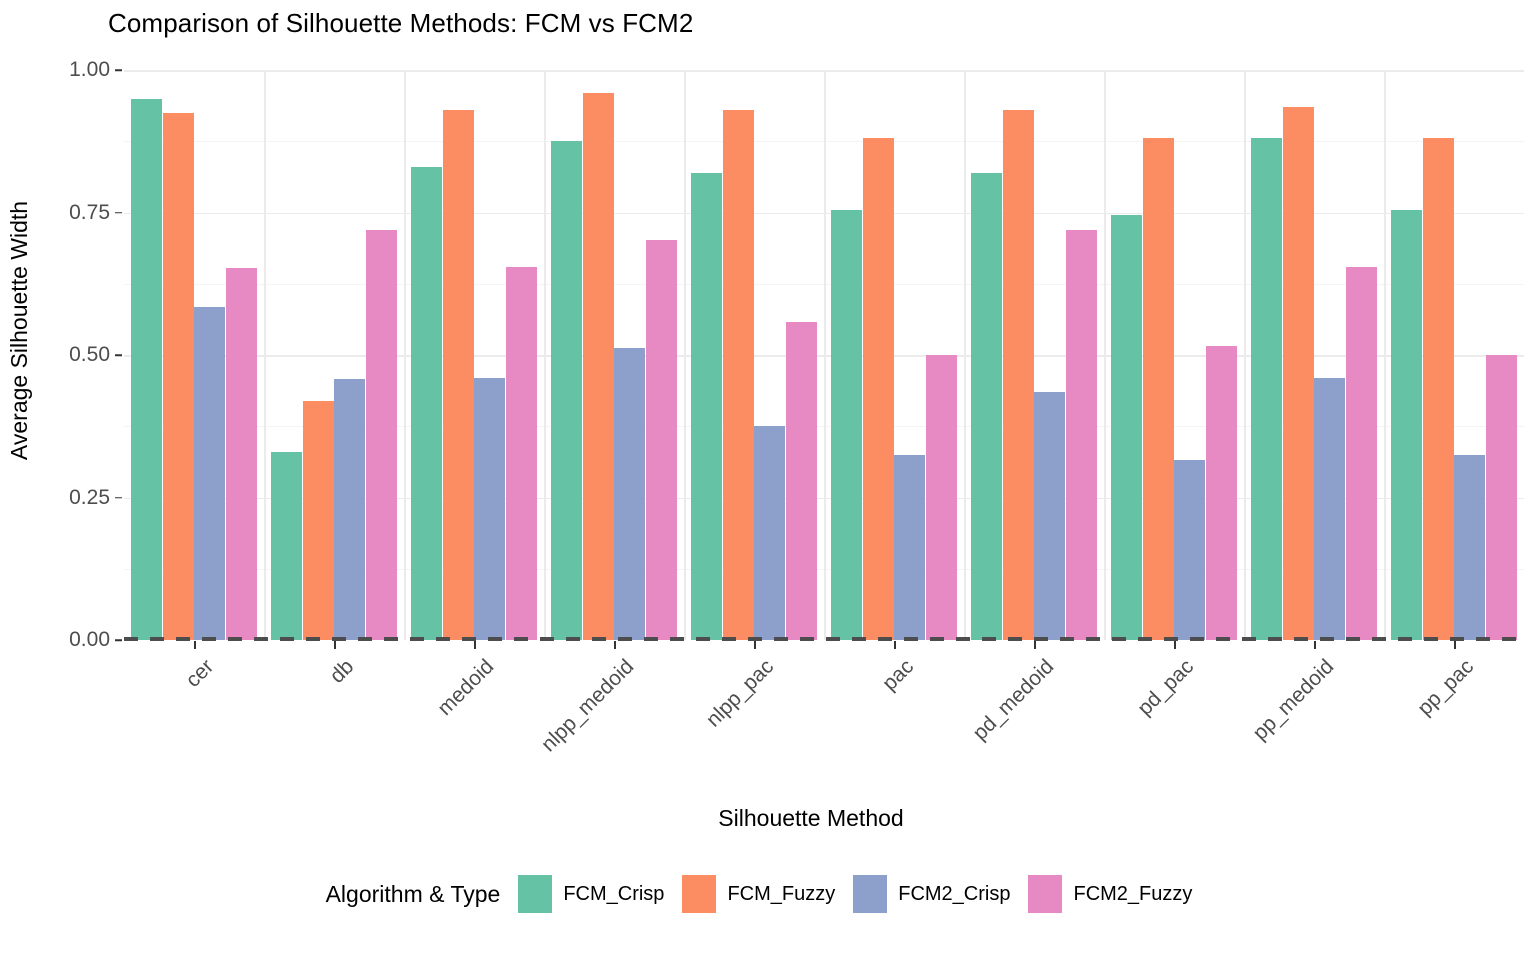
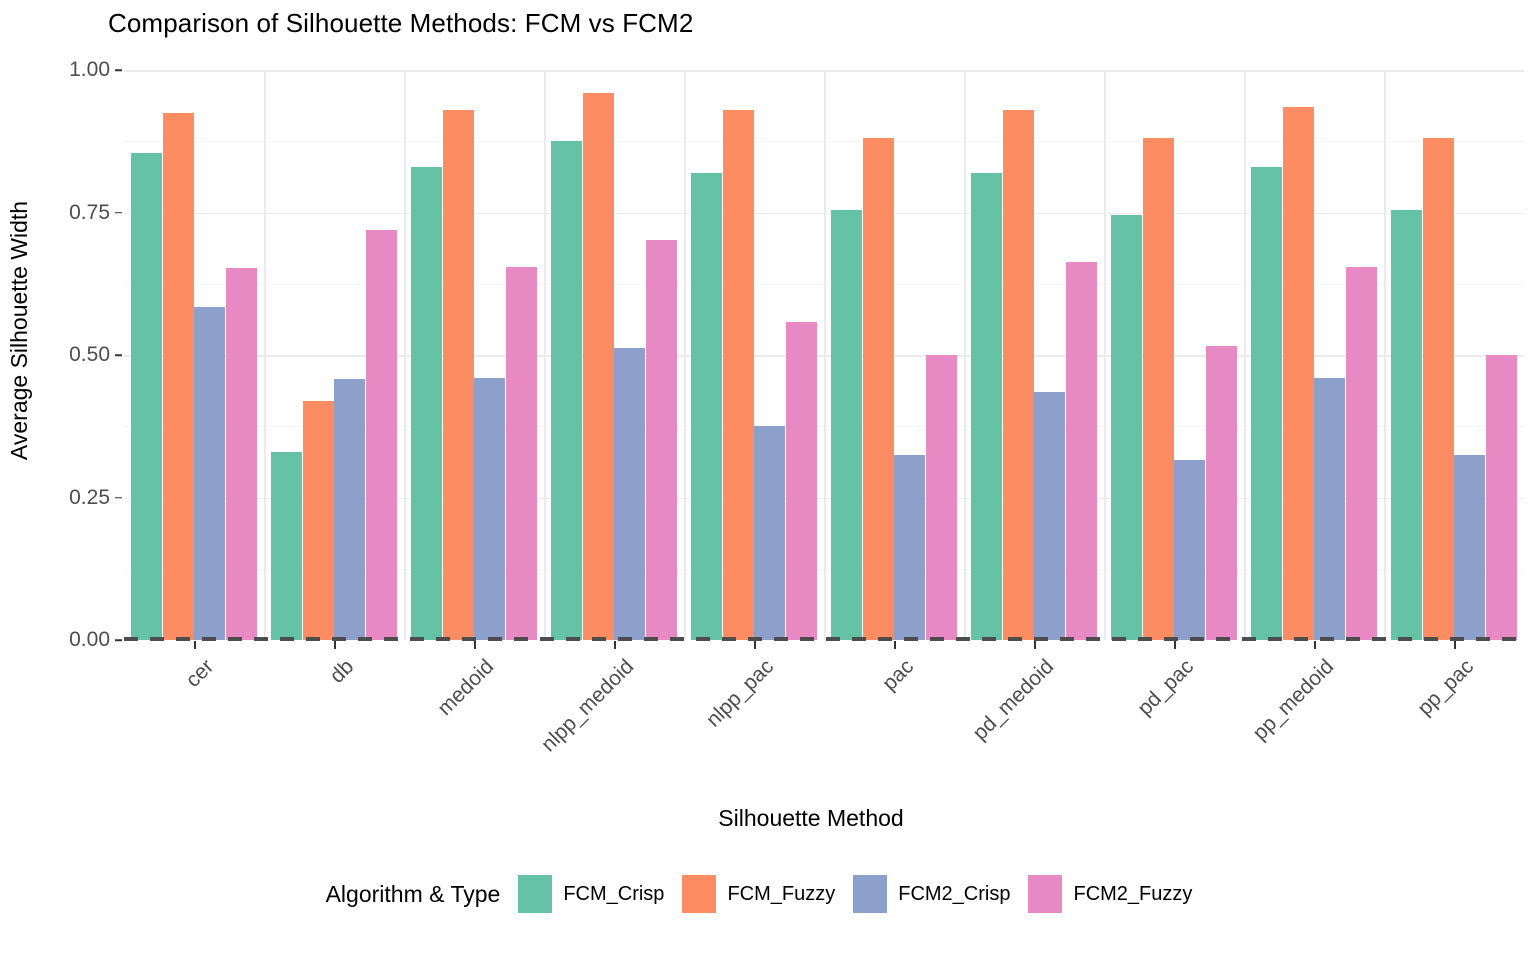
FCM_Crisp/cer: 0.95 -> 0.85
FCM2_Fuzzy/pd_medoid: 0.72 -> 0.66
FCM_Crisp/pp_medoid: 0.88 -> 0.83
